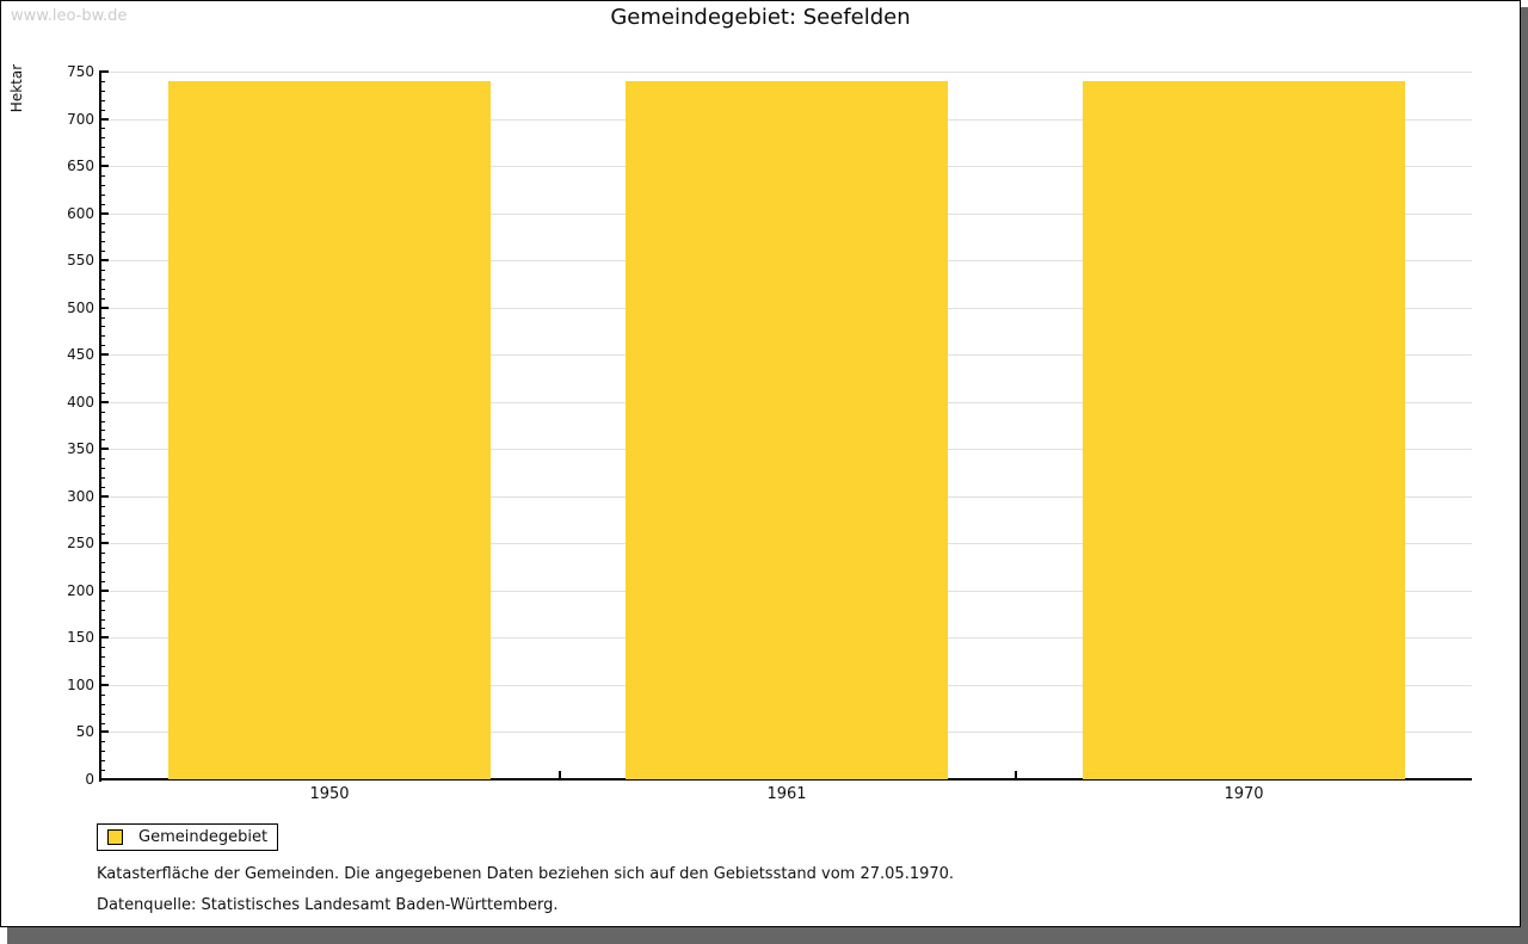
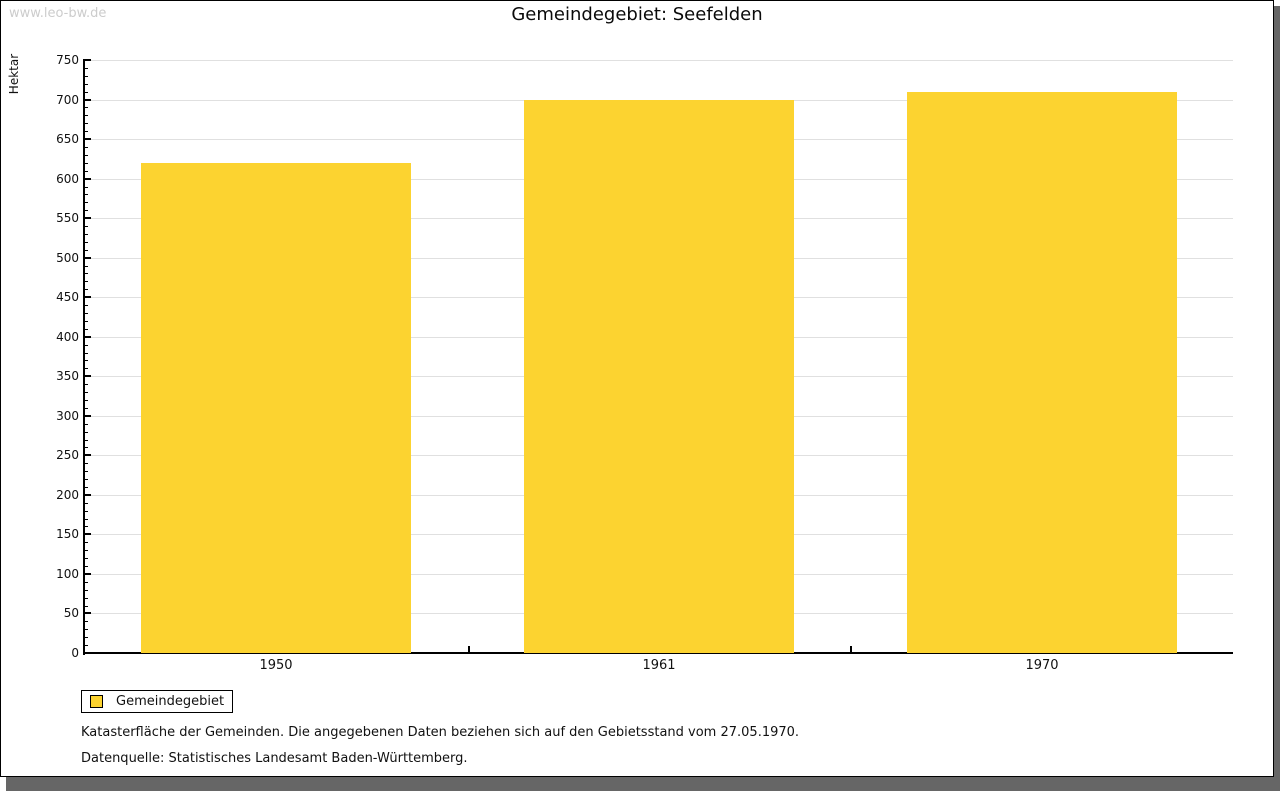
1950: 740 -> 620
1961: 740 -> 700
1970: 740 -> 710
